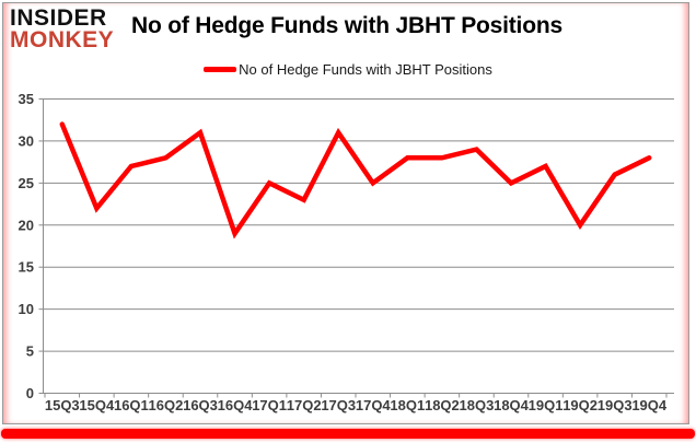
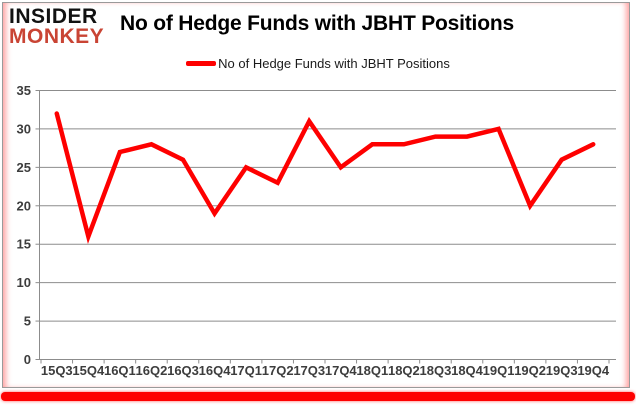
15Q4: 22 -> 16
16Q3: 31 -> 26
18Q4: 25 -> 29
19Q1: 27 -> 30
